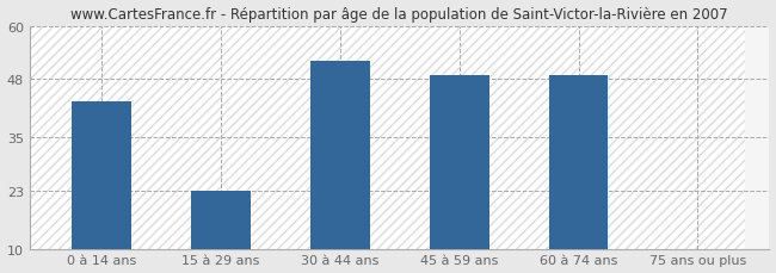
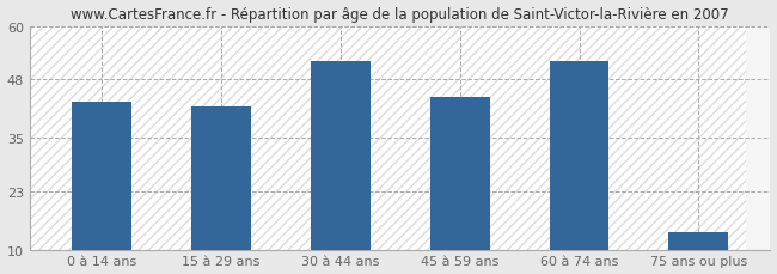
15 à 29 ans: 23 -> 42
45 à 59 ans: 49 -> 44
60 à 74 ans: 49 -> 52
75 ans ou plus: 10 -> 14
